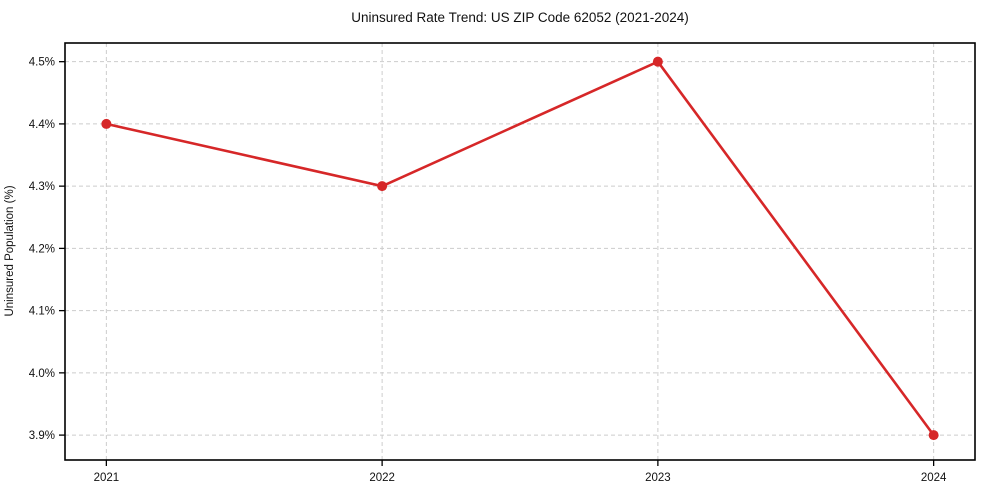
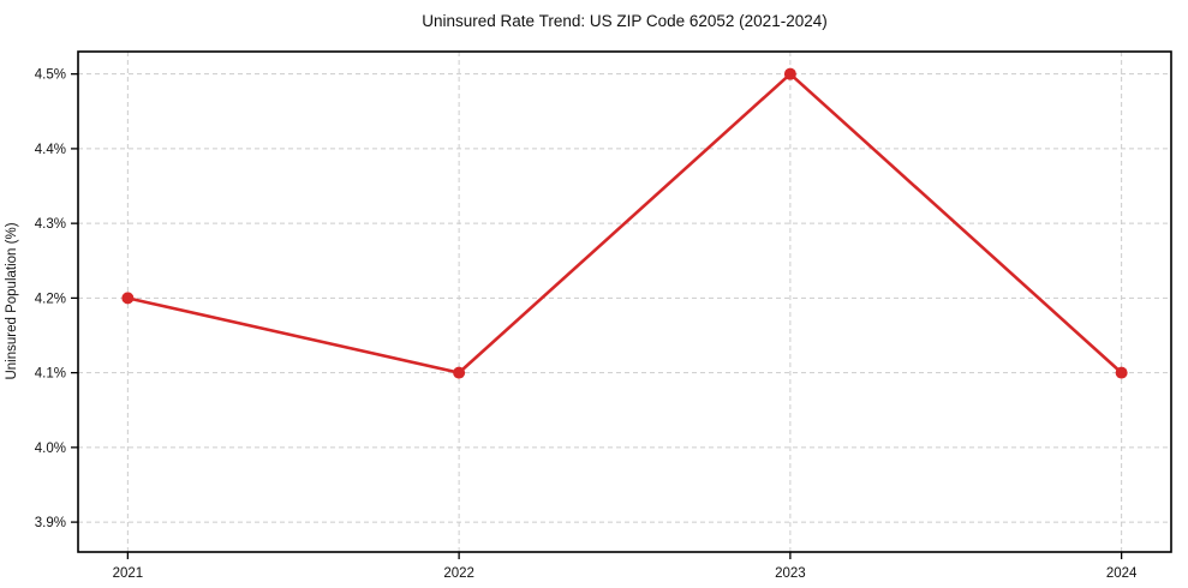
2021: 4.4% -> 4.2%
2022: 4.3% -> 4.1%
2024: 3.9% -> 4.1%
